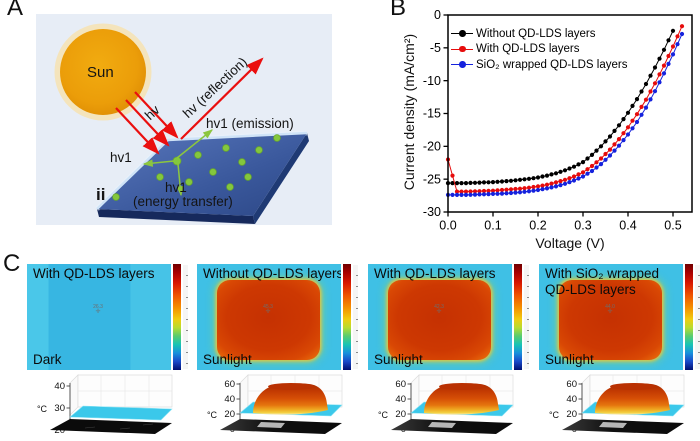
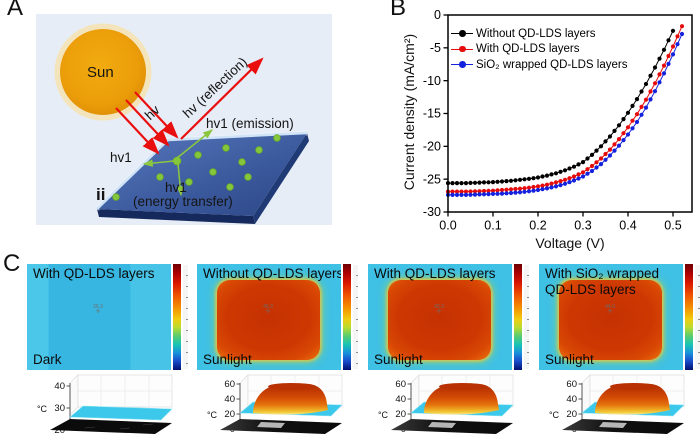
With QD-LDS layers/0.0: -22 -> -27
